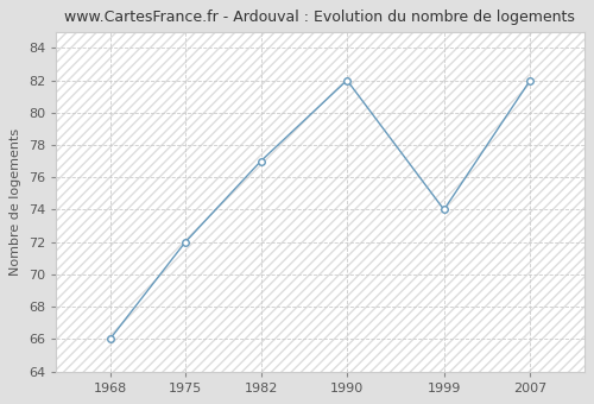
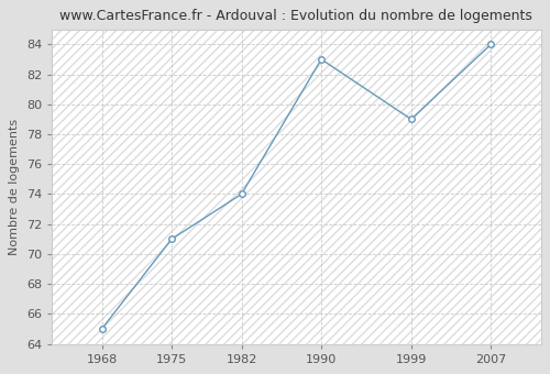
1968: 66 -> 65
1975: 72 -> 71
1982: 77 -> 74
1990: 82 -> 83
1999: 74 -> 79
2007: 82 -> 84
